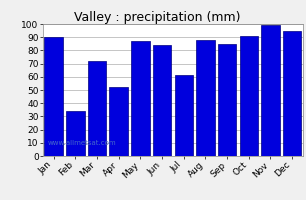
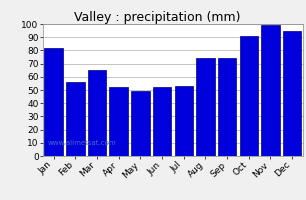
Jan: 90 -> 82
Feb: 34 -> 56
Mar: 72 -> 65
May: 87 -> 49
Jun: 84 -> 52
Jul: 61 -> 53
Aug: 88 -> 74
Sep: 85 -> 74
